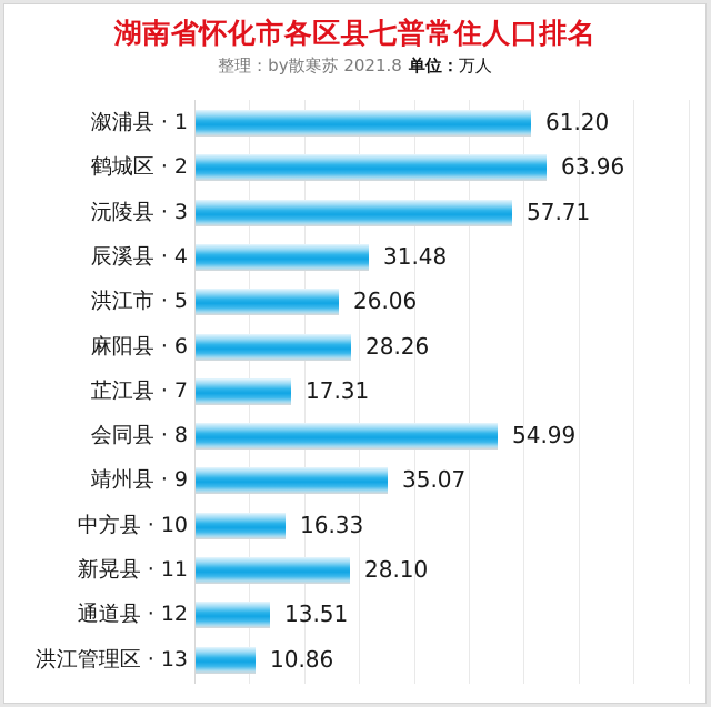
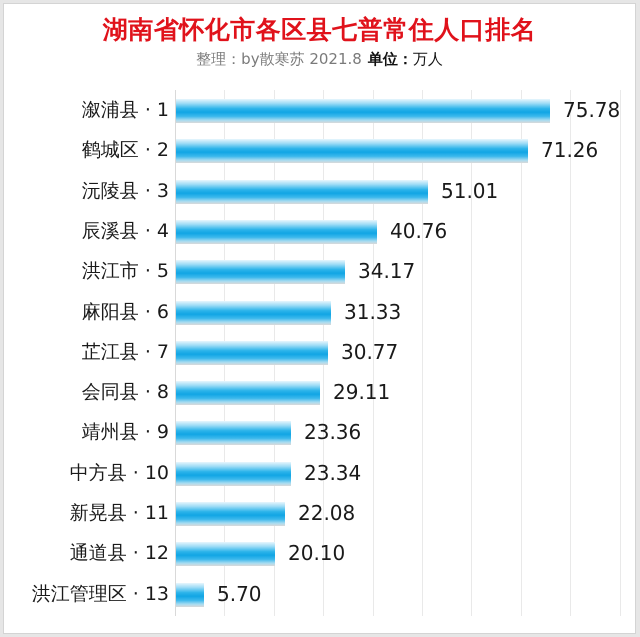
溆浦县 · 1: 61.20 -> 75.78
鹤城区 · 2: 63.96 -> 71.26
沅陵县 · 3: 57.71 -> 51.01
辰溪县 · 4: 31.48 -> 40.76
洪江市 · 5: 26.06 -> 34.17
麻阳县 · 6: 28.26 -> 31.33
芷江县 · 7: 17.31 -> 30.77
会同县 · 8: 54.99 -> 29.11
靖州县 · 9: 35.07 -> 23.36
中方县 · 10: 16.33 -> 23.34
新晃县 · 11: 28.10 -> 22.08
通道县 · 12: 13.51 -> 20.10
洪江管理区 · 13: 10.86 -> 5.70
